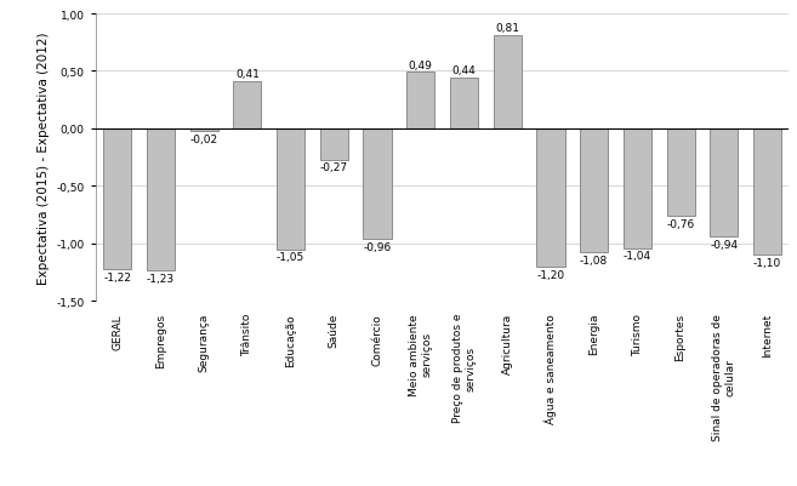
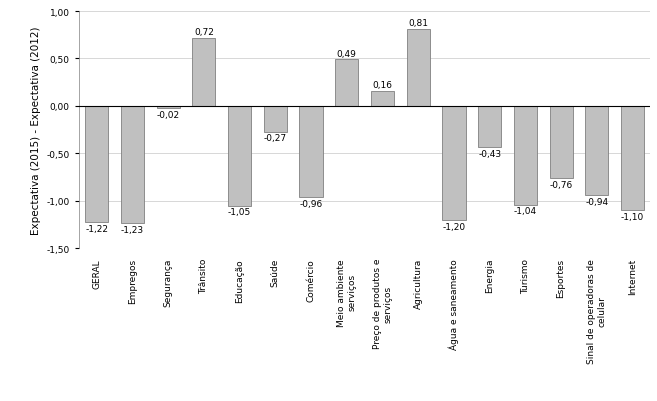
Trânsito: 0,41 -> 0,72
Preço de produtos e serviços: 0,44 -> 0,16
Energia: -1,08 -> -0,43
